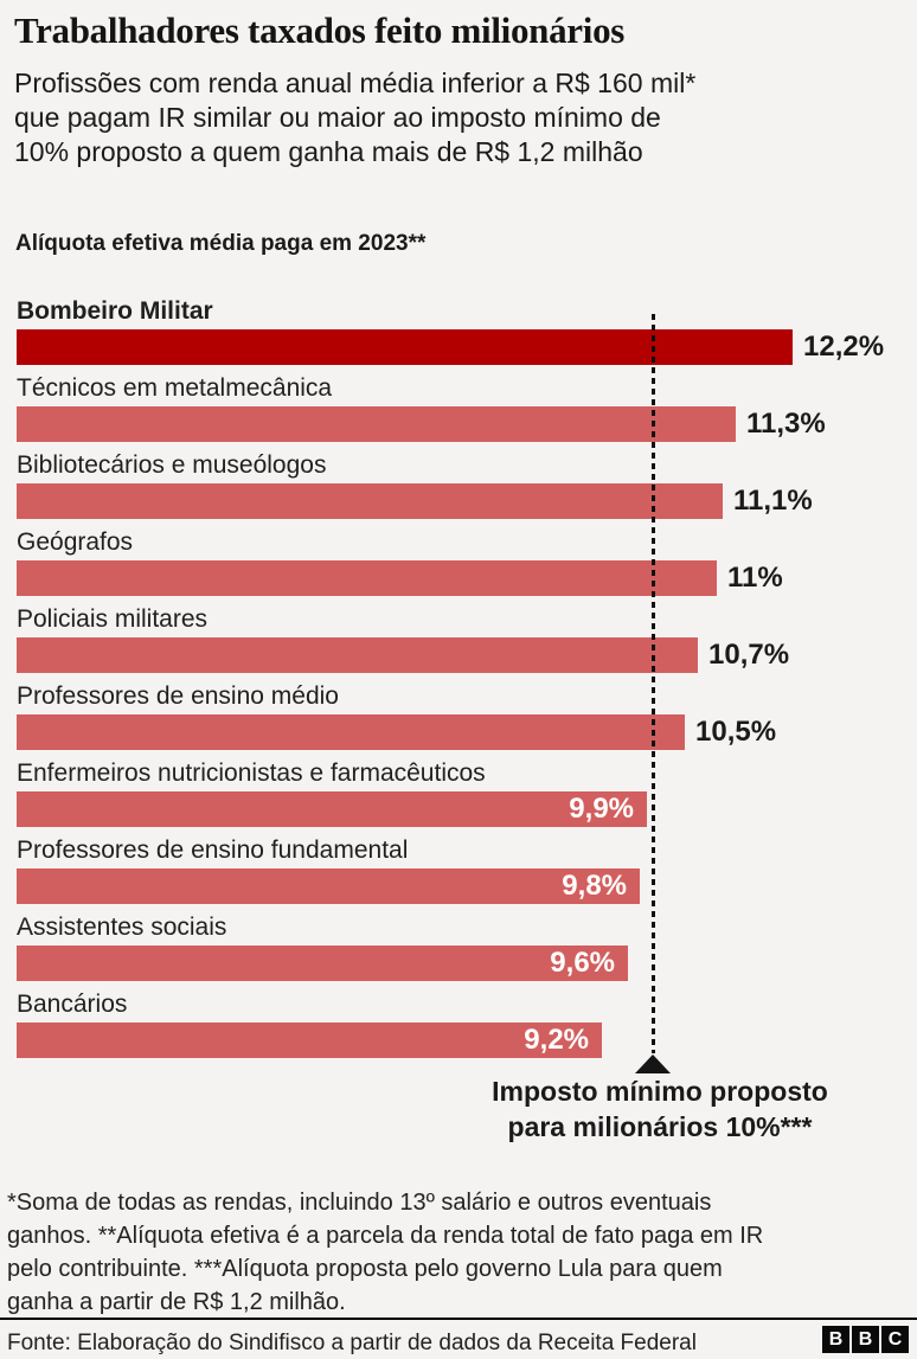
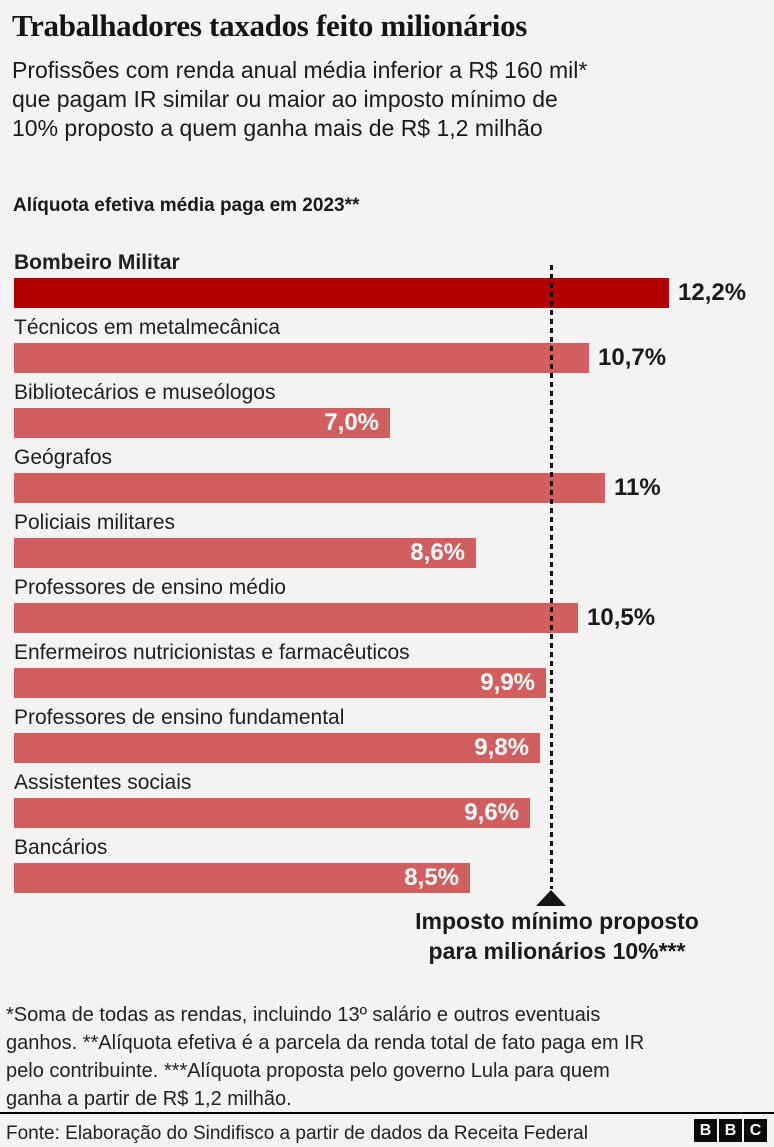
Técnicos em metalmecânica: 11,3% -> 10,7%
Bibliotecários e museólogos: 11,1% -> 7,0%
Policiais militares: 10,7% -> 8,6%
Bancários: 9,2% -> 8,5%
